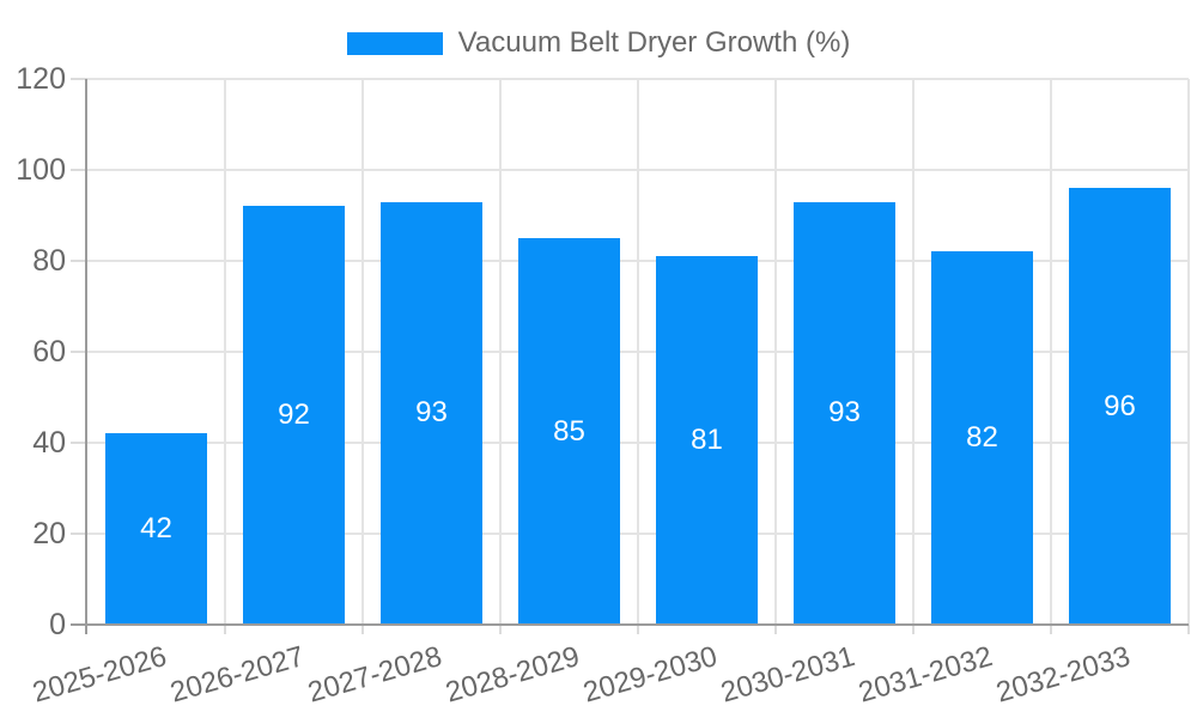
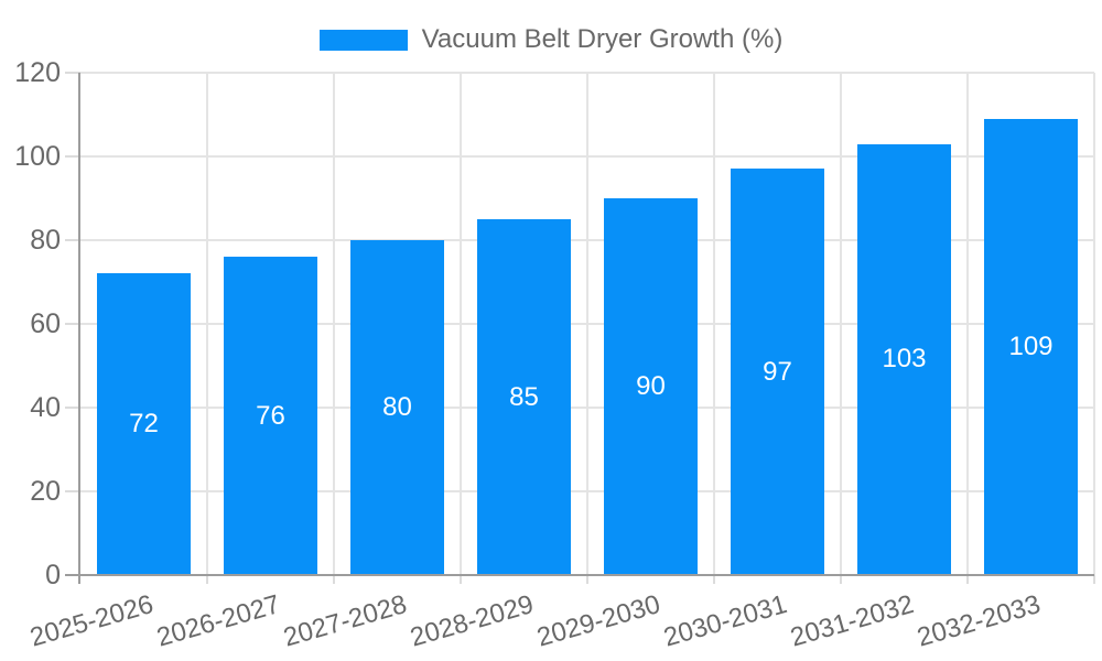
2025-2026: 42 -> 72
2026-2027: 92 -> 76
2027-2028: 93 -> 80
2029-2030: 81 -> 90
2030-2031: 93 -> 97
2031-2032: 82 -> 103
2032-2033: 96 -> 109
